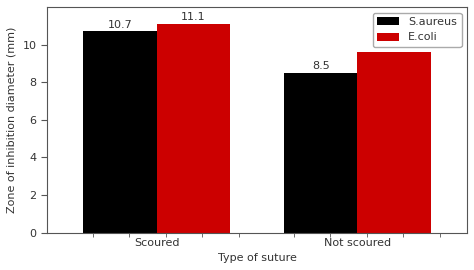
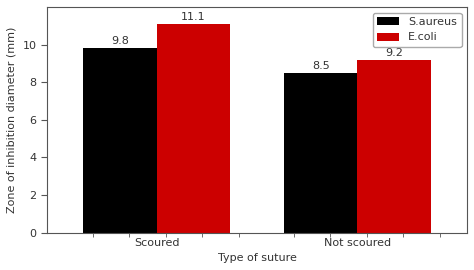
S.aureus/Scoured: 10.7 -> 9.8
E.coli/Not scoured: 9.6 -> 9.2
